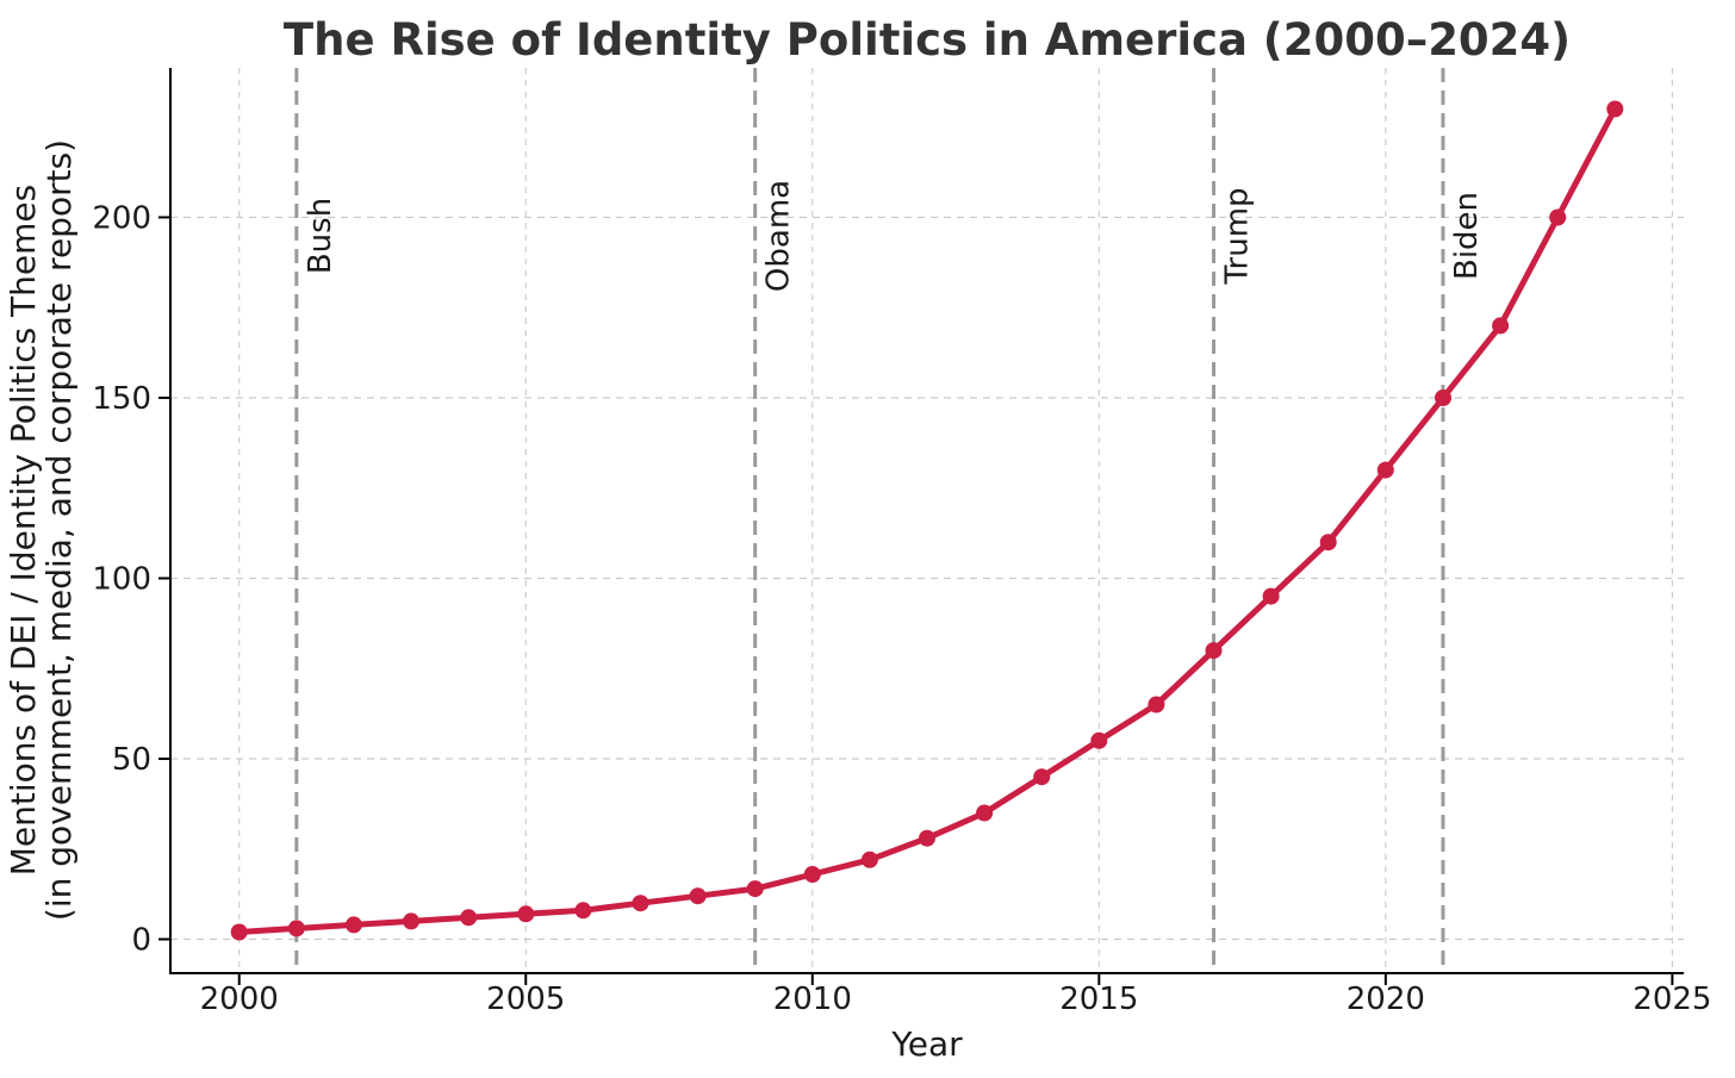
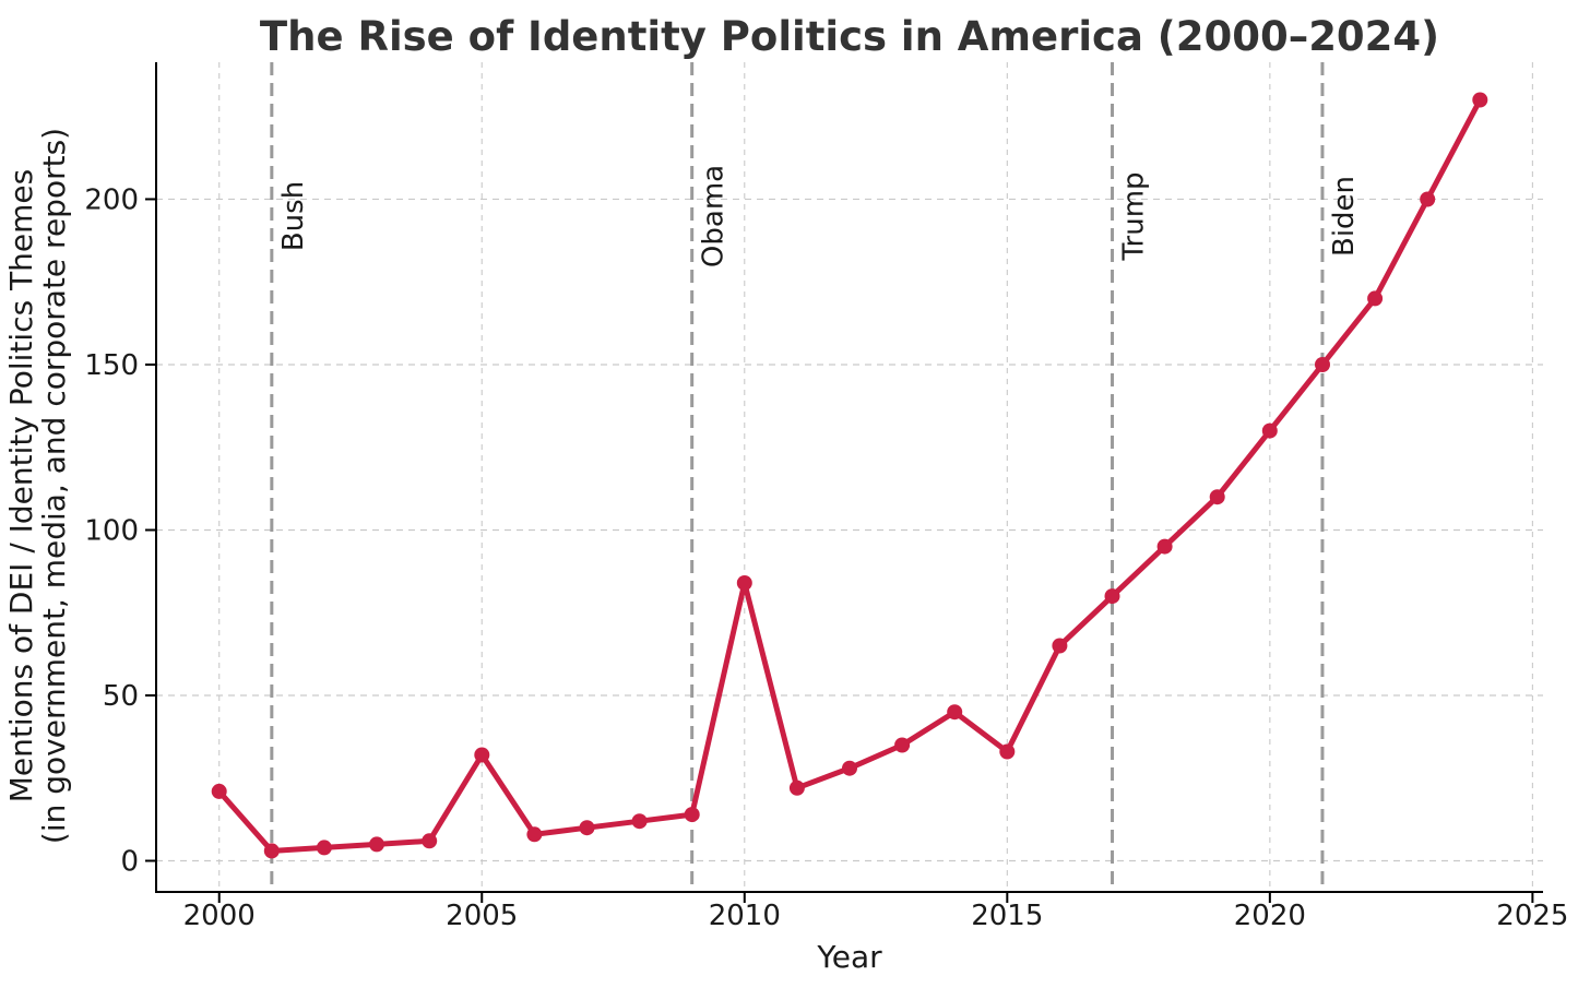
2000: 2 -> 21
2005: 7 -> 32
2010: 18 -> 84
2015: 55 -> 33
